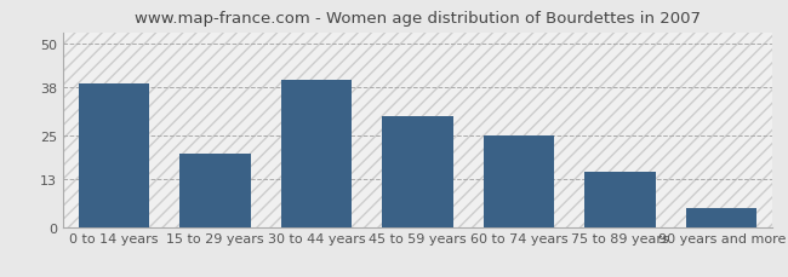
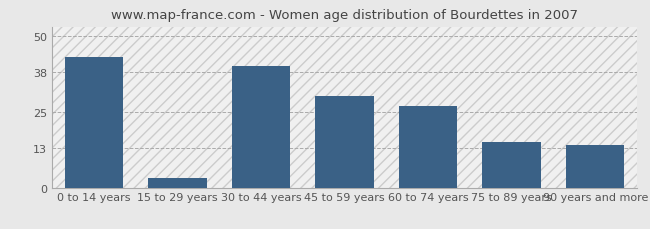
0 to 14 years: 39 -> 43
15 to 29 years: 20 -> 3
60 to 74 years: 25 -> 27
90 years and more: 5 -> 14
